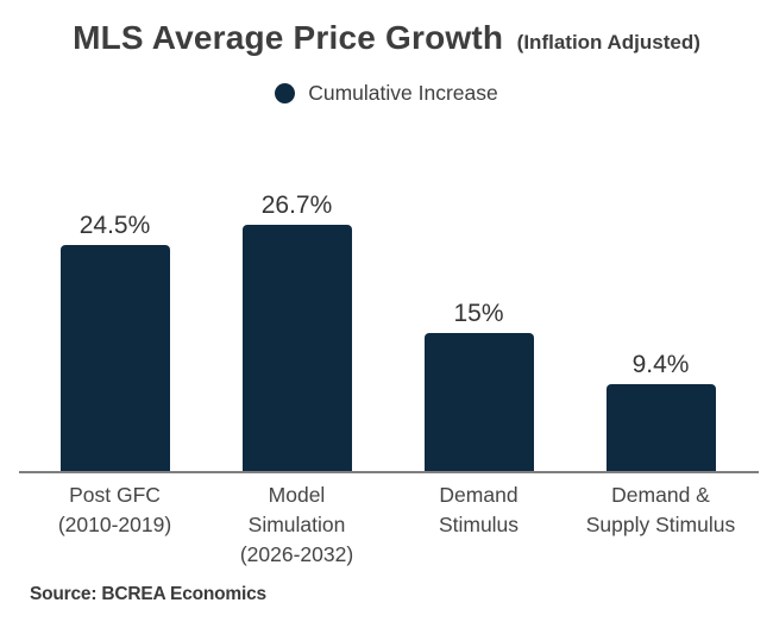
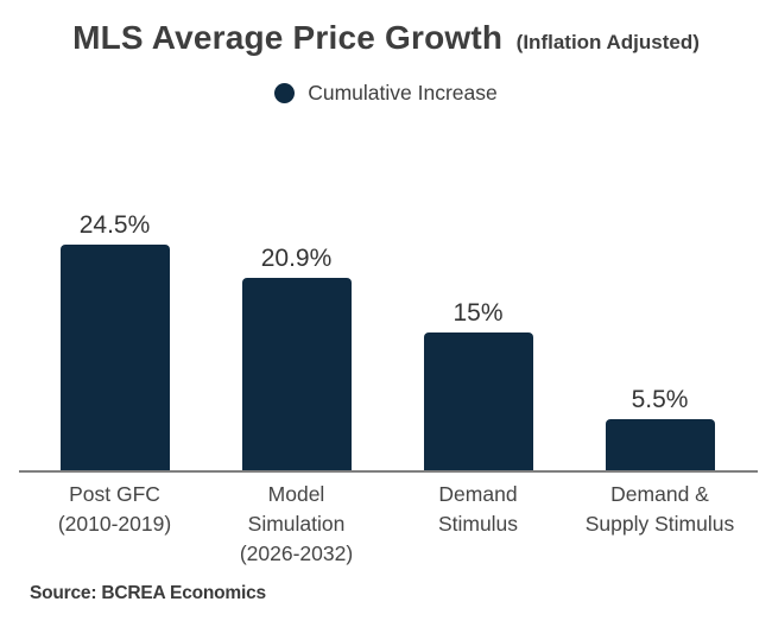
Model Simulation (2026-2032): 26.7% -> 20.9%
Demand & Supply Stimulus: 9.4% -> 5.5%
